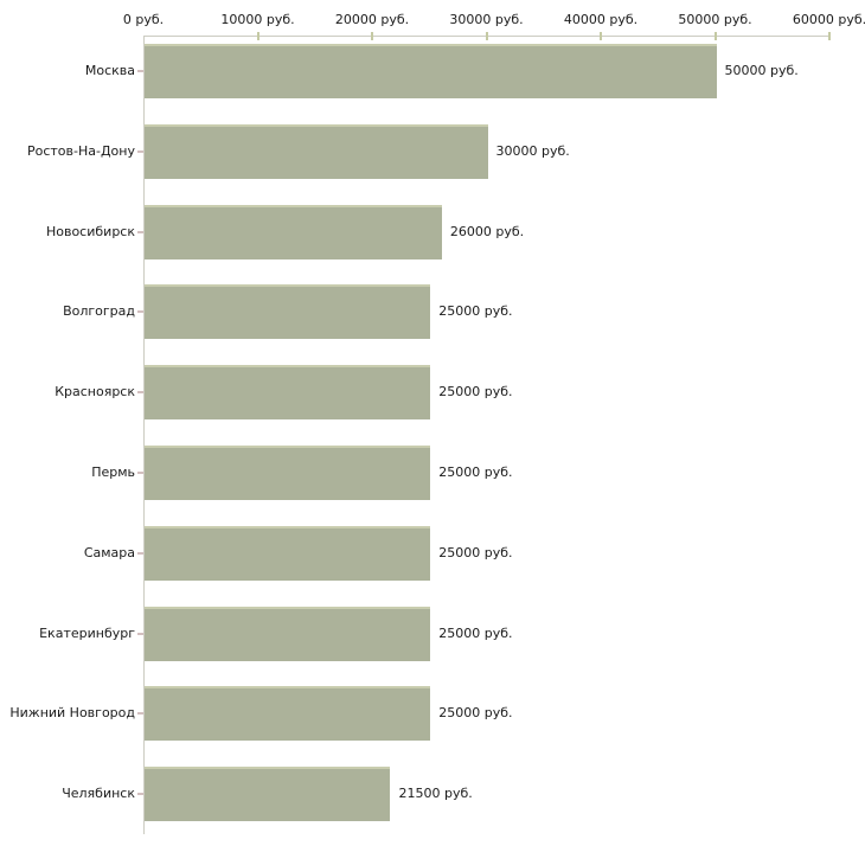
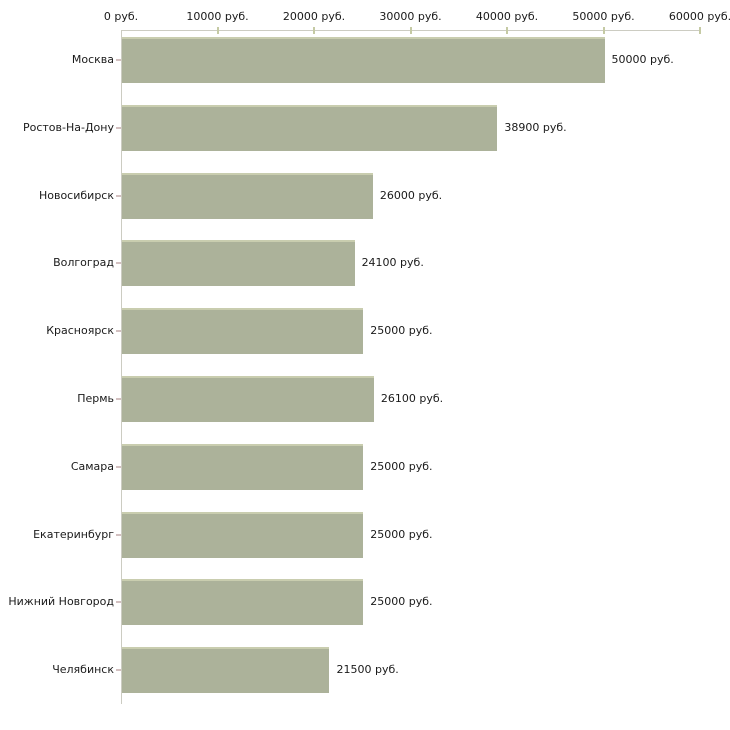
Ростов-На-Дону: 30000 -> 38900
Волгоград: 25000 -> 24100
Пермь: 25000 -> 26100
